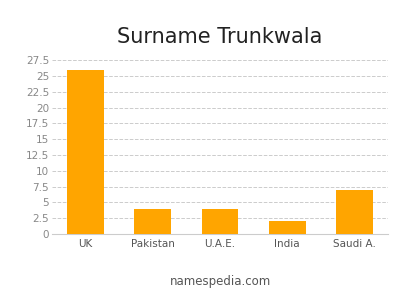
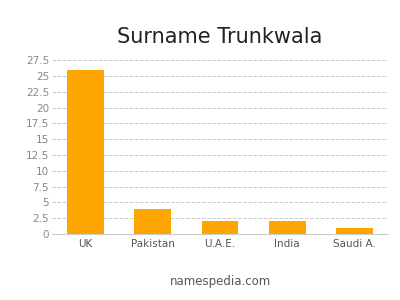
U.A.E.: 4 -> 2
Saudi A.: 7 -> 1
